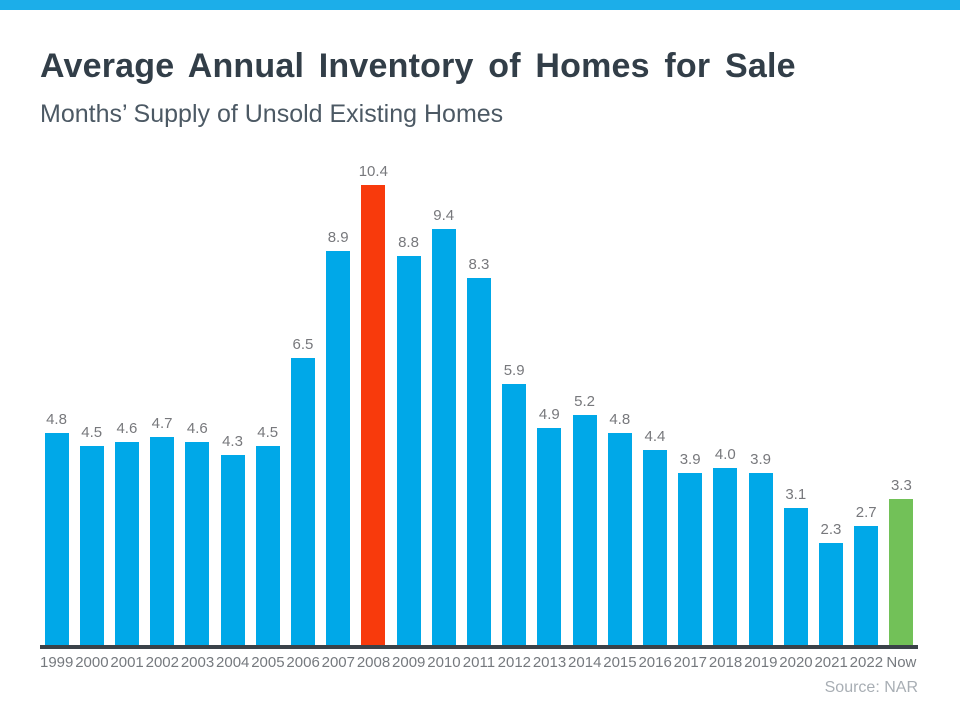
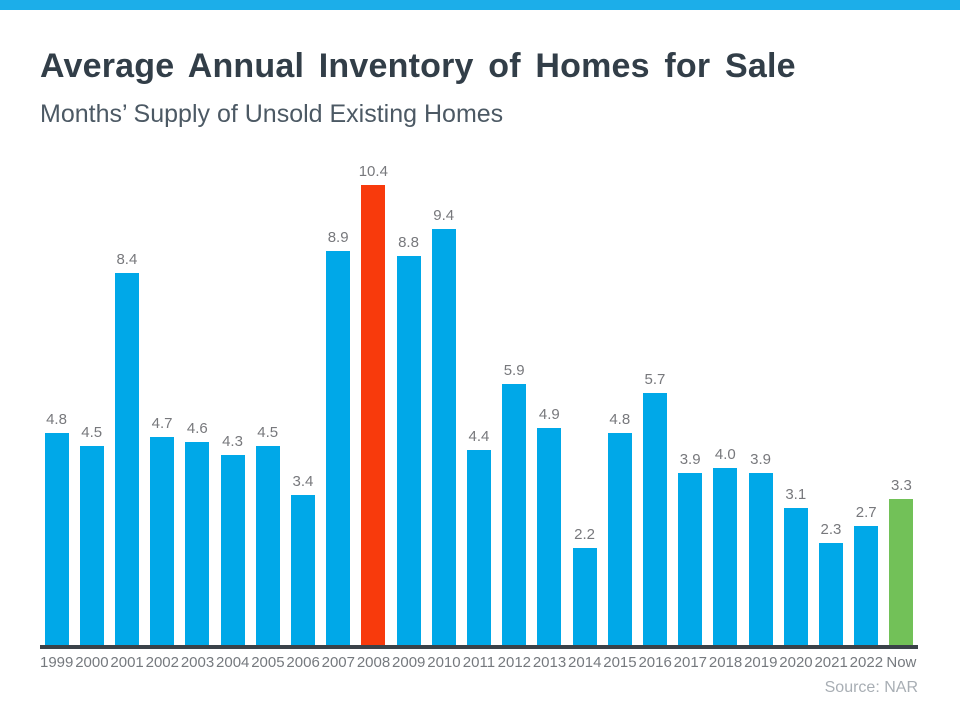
2001: 4.6 -> 8.4
2006: 6.5 -> 3.4
2011: 8.3 -> 4.4
2014: 5.2 -> 2.2
2016: 4.4 -> 5.7
